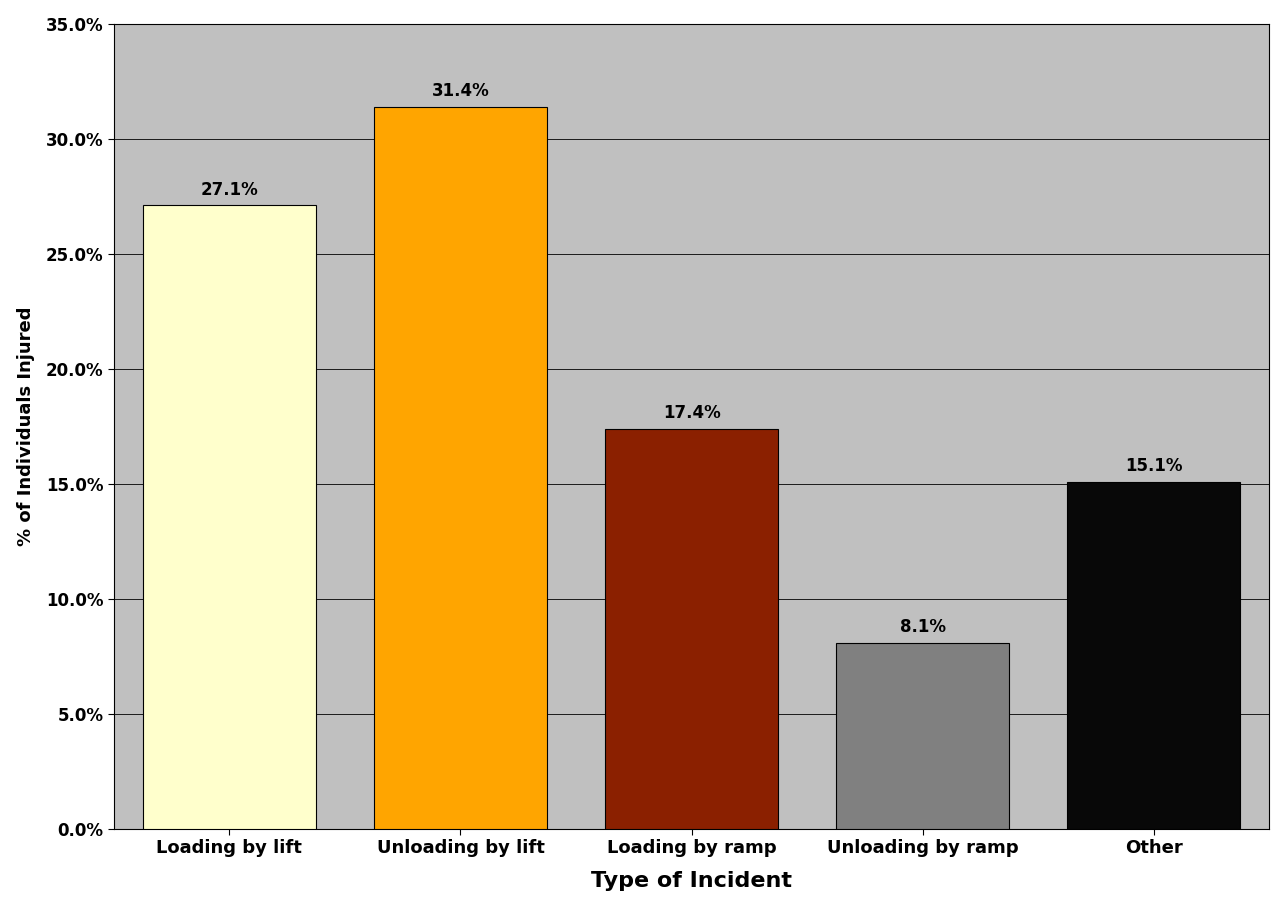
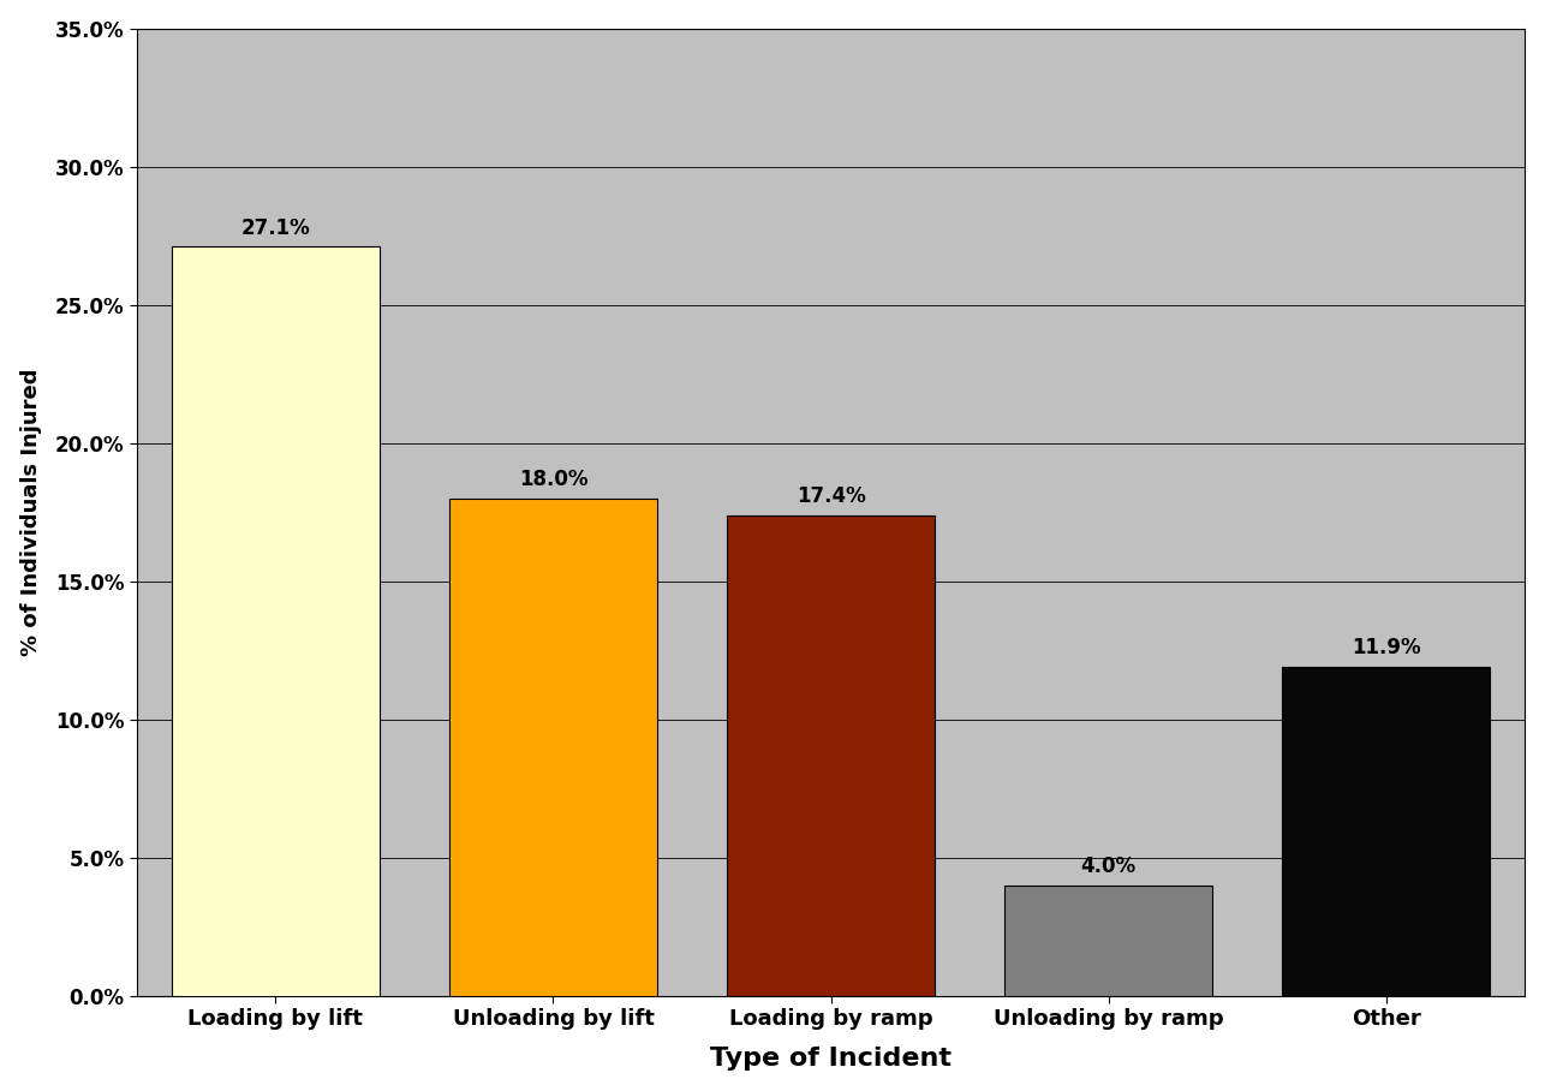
Unloading by lift: 31.4% -> 18.0%
Unloading by ramp: 8.1% -> 4.0%
Other: 15.1% -> 11.9%
